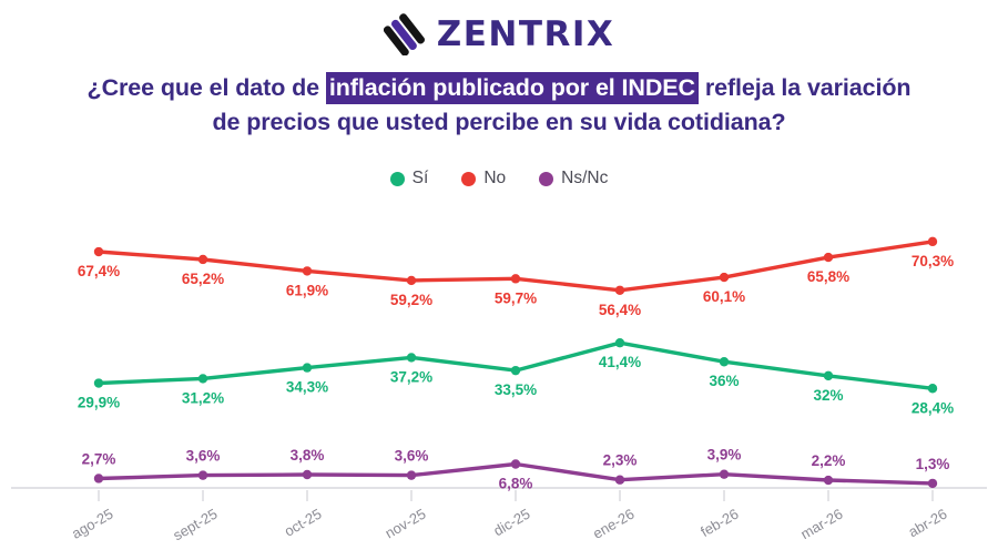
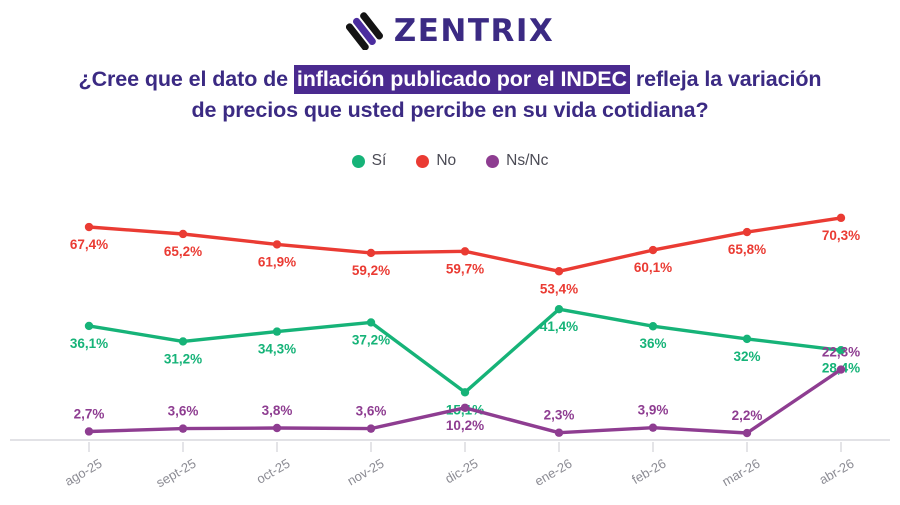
Sí/ago-25: 29,9% -> 36,1%
Sí/dic-25: 33,5% -> 15,1%
Ns/Nc/dic-25: 6,8% -> 10,2%
No/ene-26: 56,4% -> 53,4%
Ns/Nc/abr-26: 1,3% -> 22,3%
